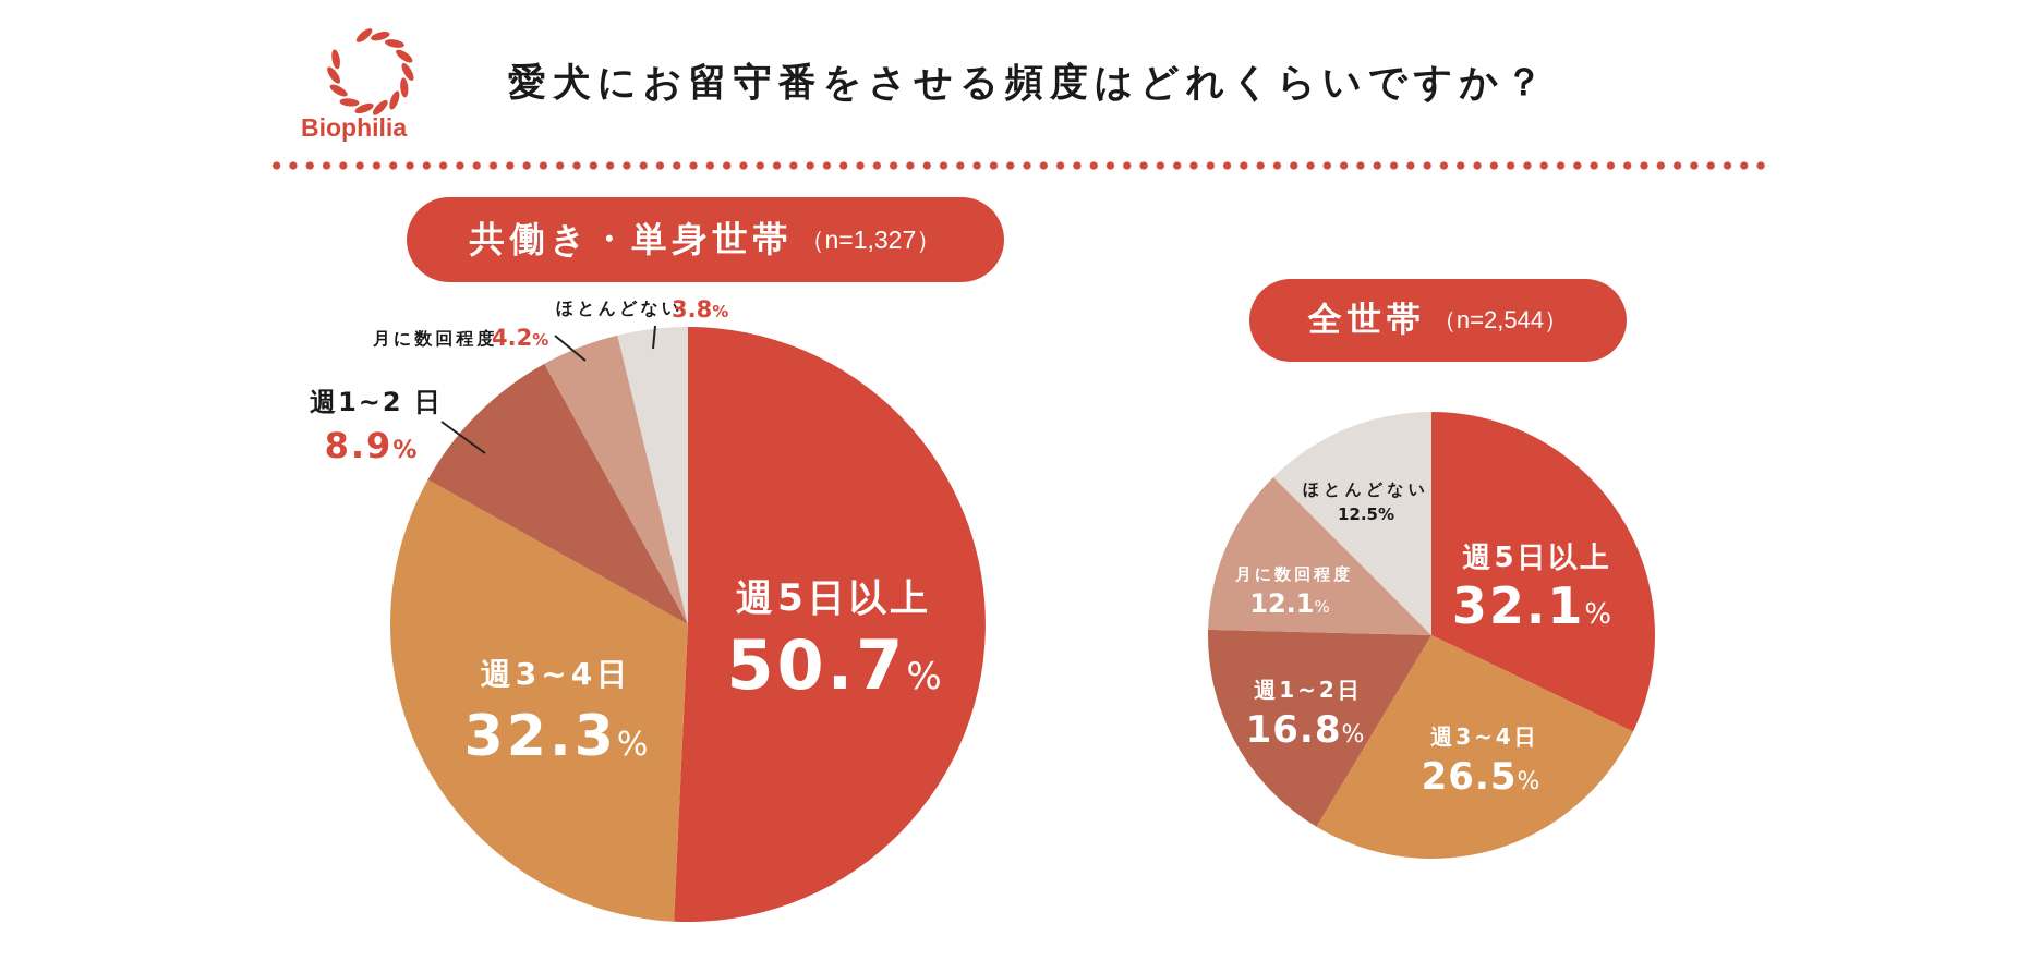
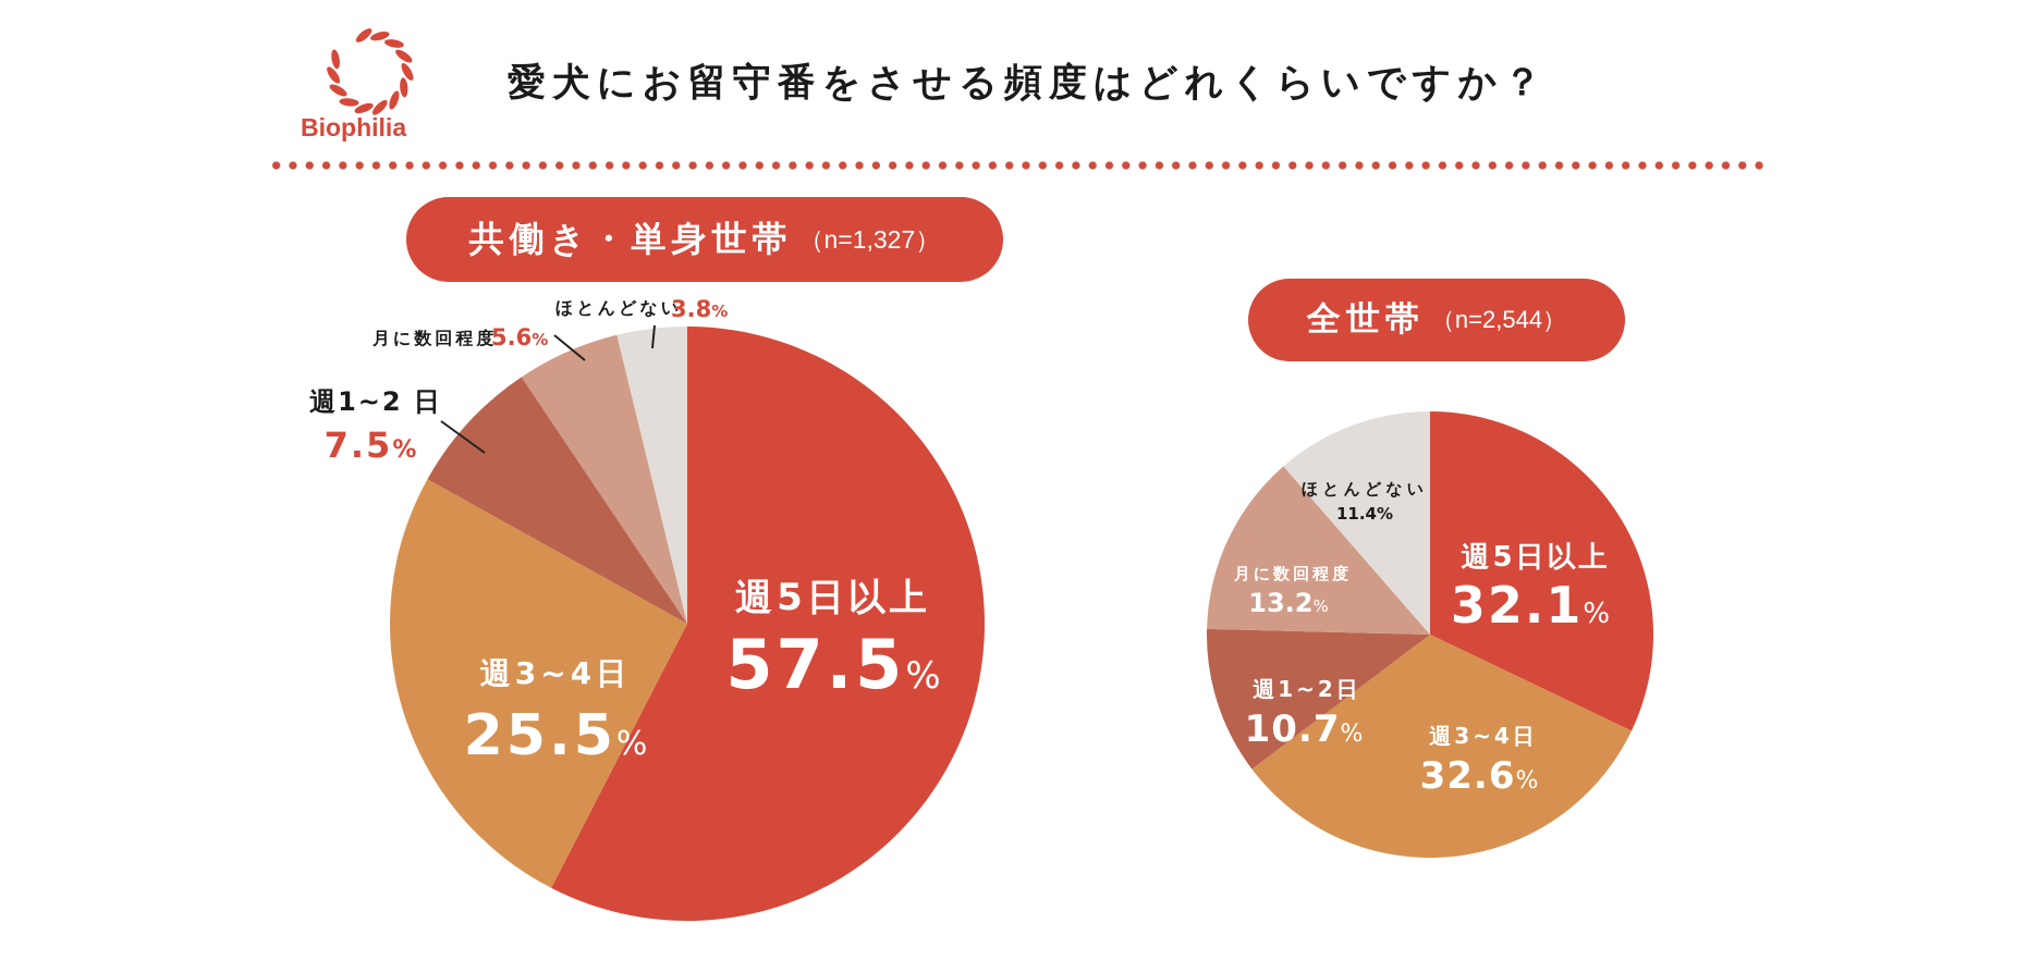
共働き・単身世帯（n=1,327）/週5日以上: 50.7 -> 57.5
共働き・単身世帯（n=1,327）/週3~4日: 32.3 -> 25.5
共働き・単身世帯（n=1,327）/週1~2 日: 8.9 -> 7.5
共働き・単身世帯（n=1,327）/月に数回程度: 4.2 -> 5.6
全世帯（n=2,544）/週3~4日: 26.5 -> 32.6
全世帯（n=2,544）/週1~2日: 16.8 -> 10.7
全世帯（n=2,544）/月に数回程度: 12.1 -> 13.2
全世帯（n=2,544）/ほとんどない: 12.5 -> 11.4
